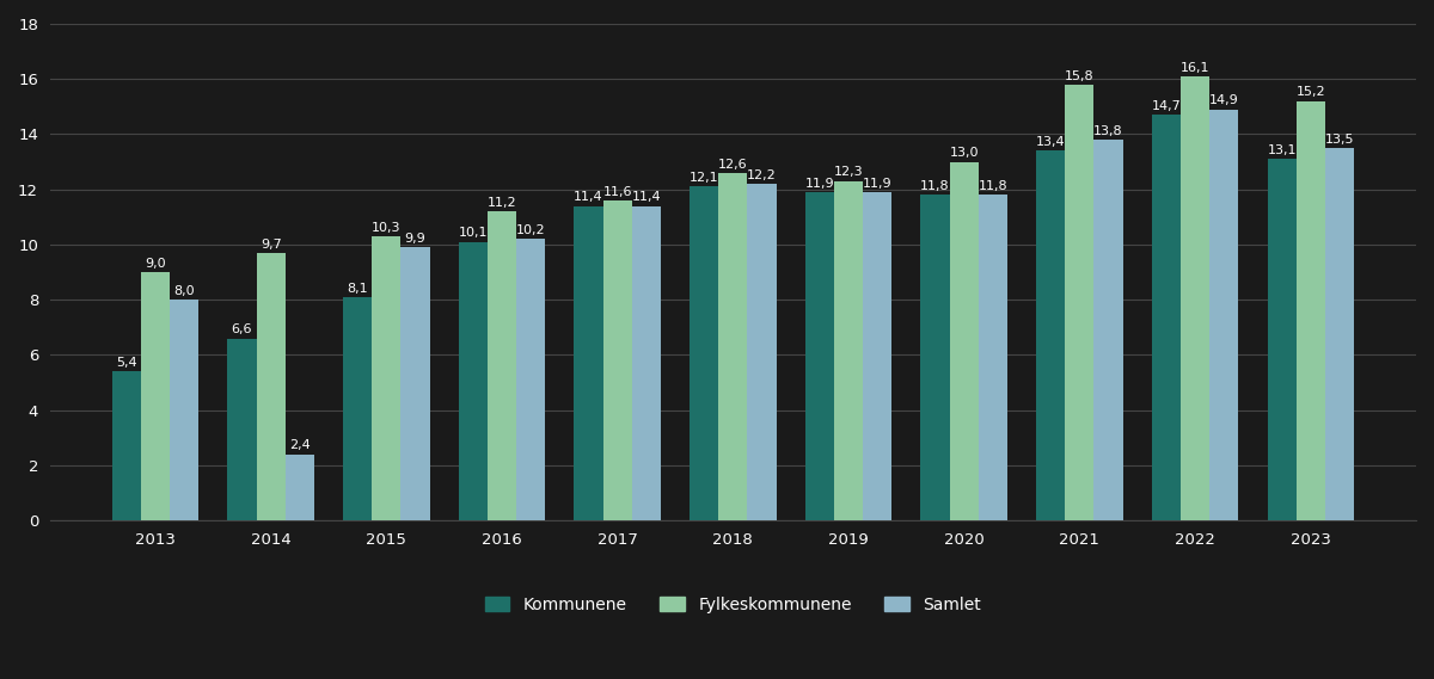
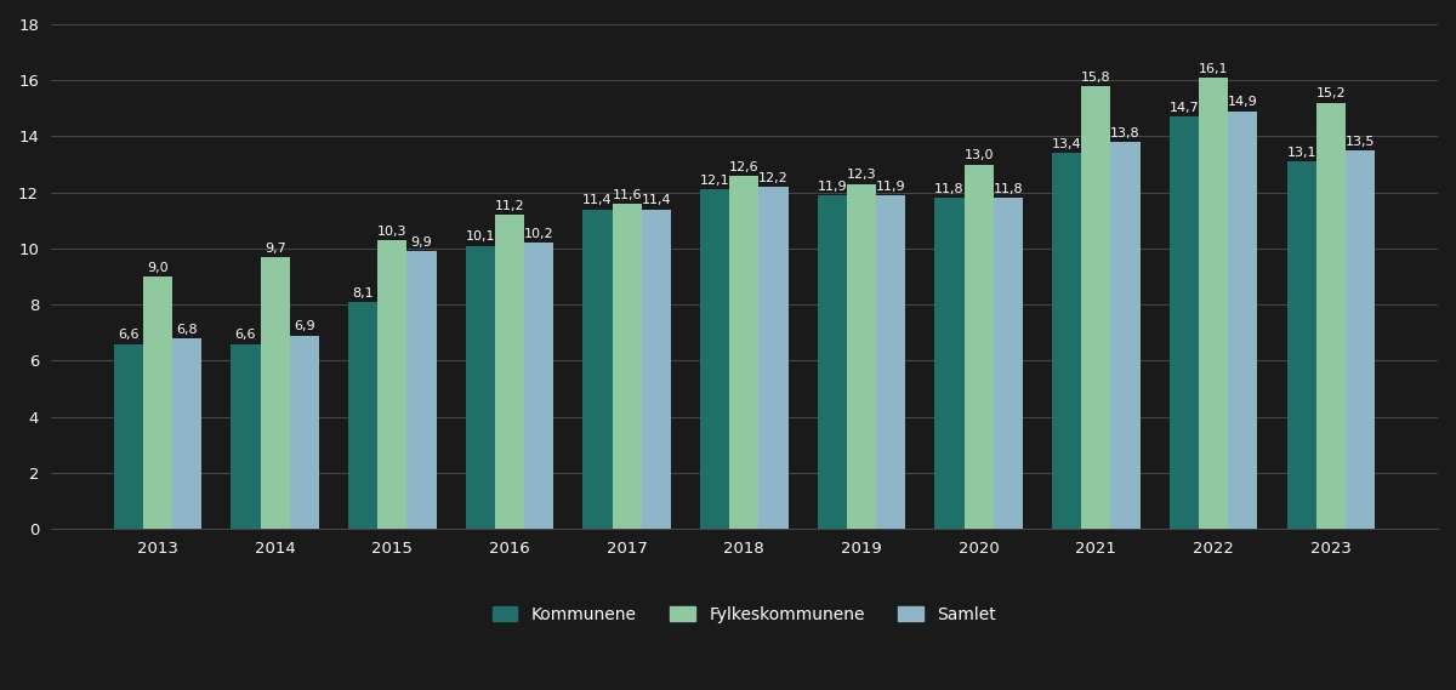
Kommunene/2013: 5,4 -> 6,6
Samlet/2013: 8,0 -> 6,8
Samlet/2014: 2,4 -> 6,9
